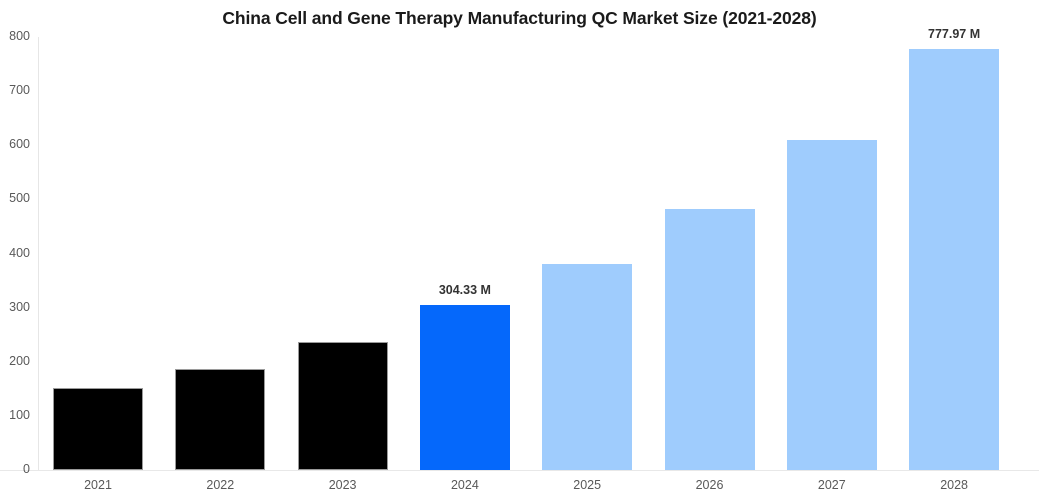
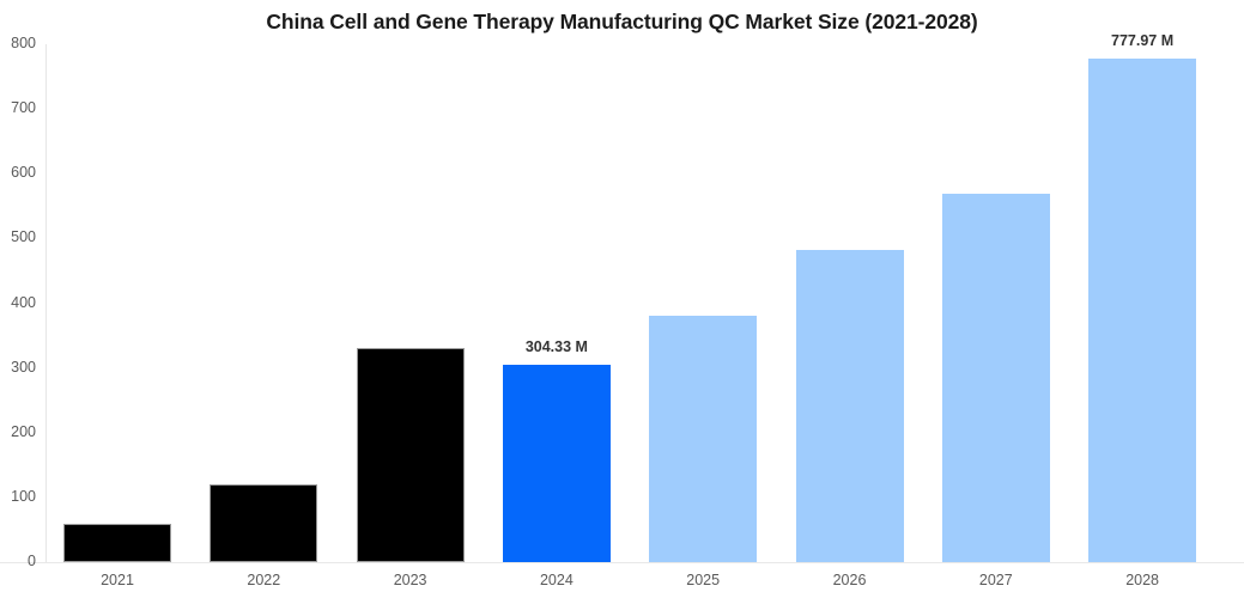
2021: 150 -> 60
2022: 190 -> 120
2023: 240 -> 330
2027: 610 -> 570
